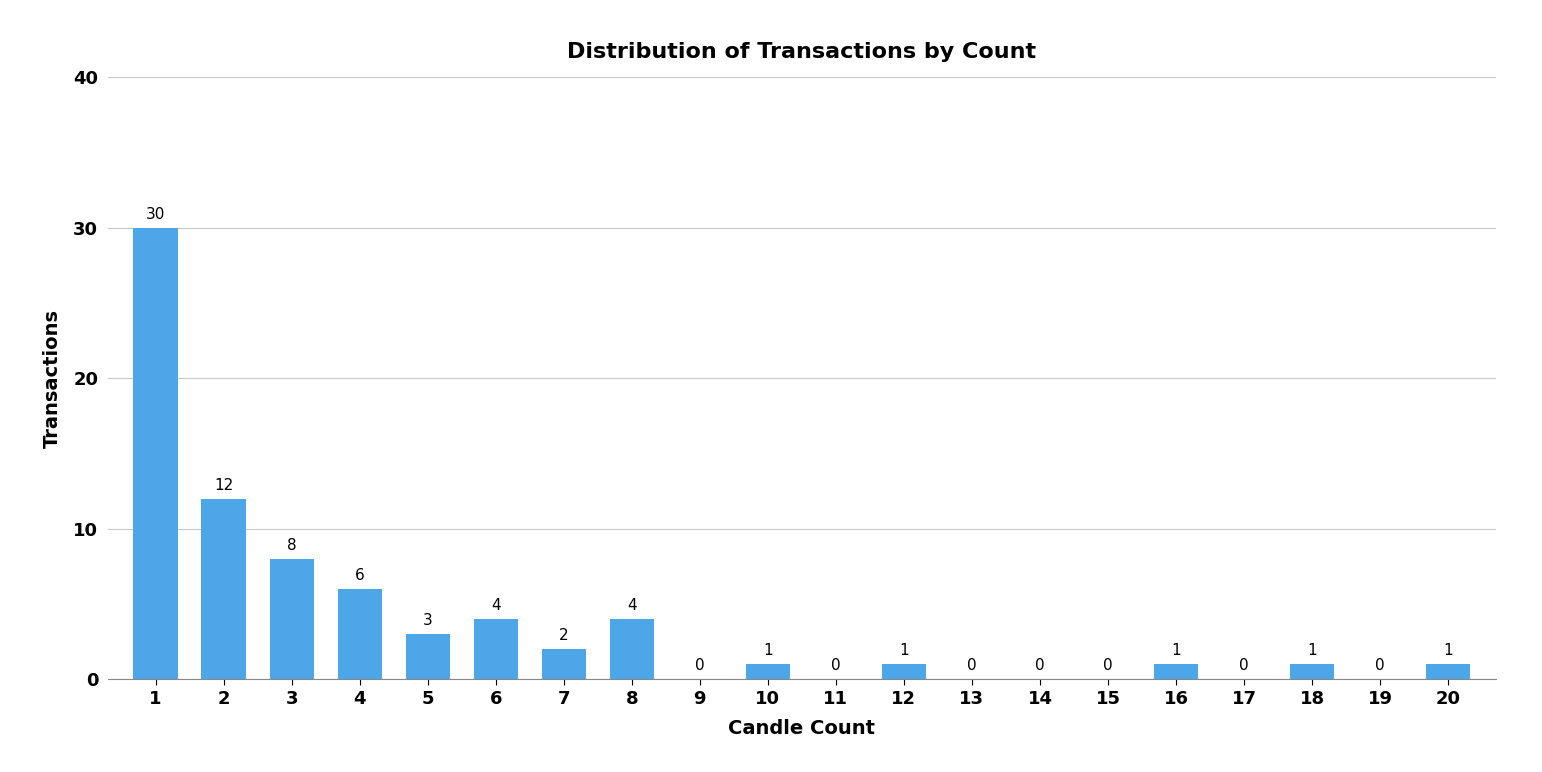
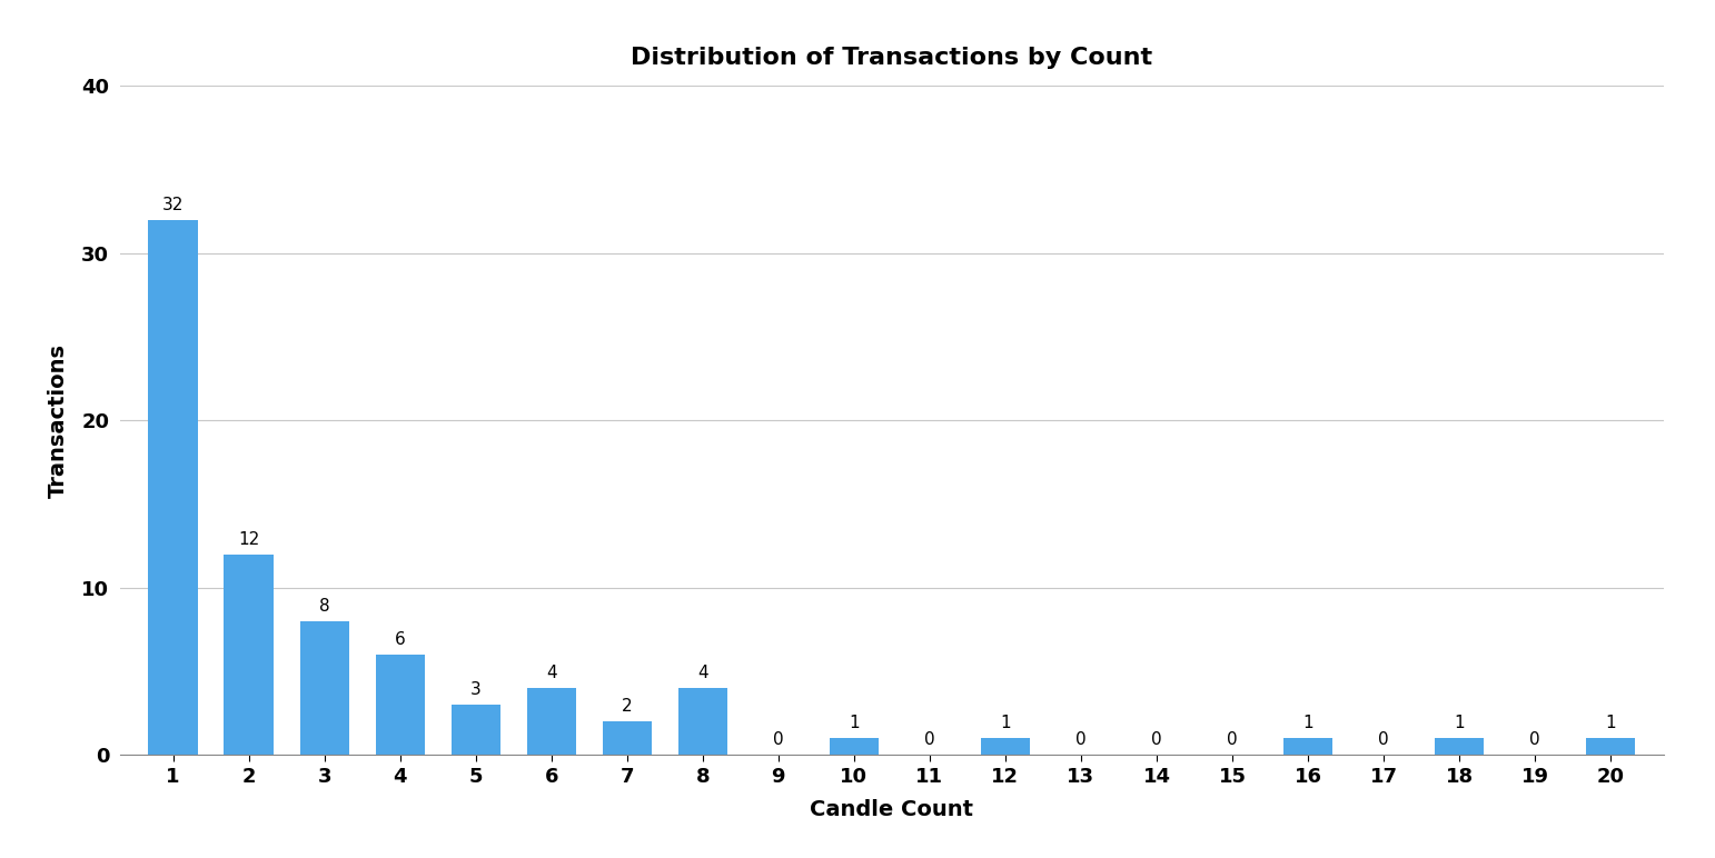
1: 30 -> 32
